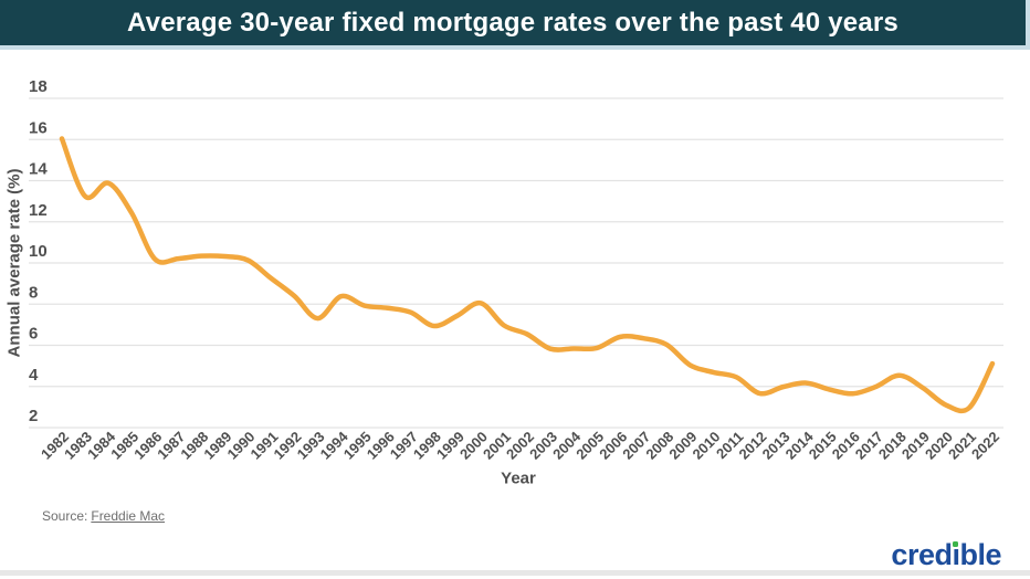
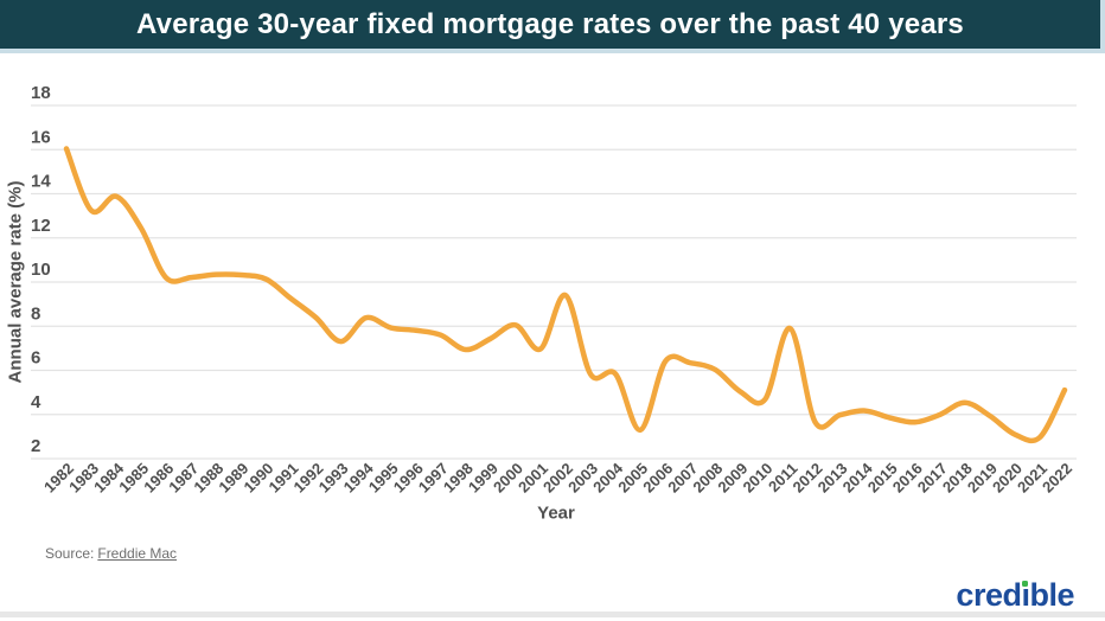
2002: 6.5 -> 9.4
2005: 5.9 -> 3.3
2011: 4.5 -> 7.9
